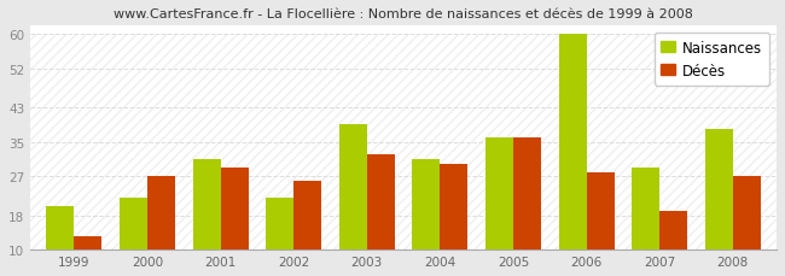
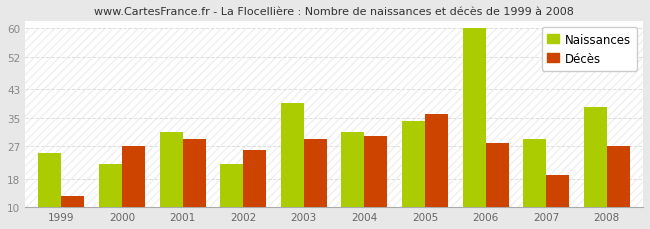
Naissances/1999: 20 -> 25
Décès/2003: 32 -> 29
Naissances/2005: 36 -> 34
